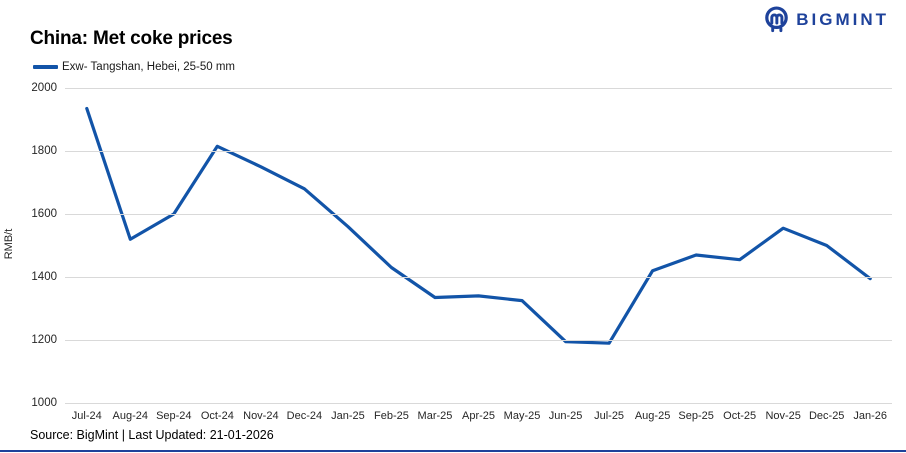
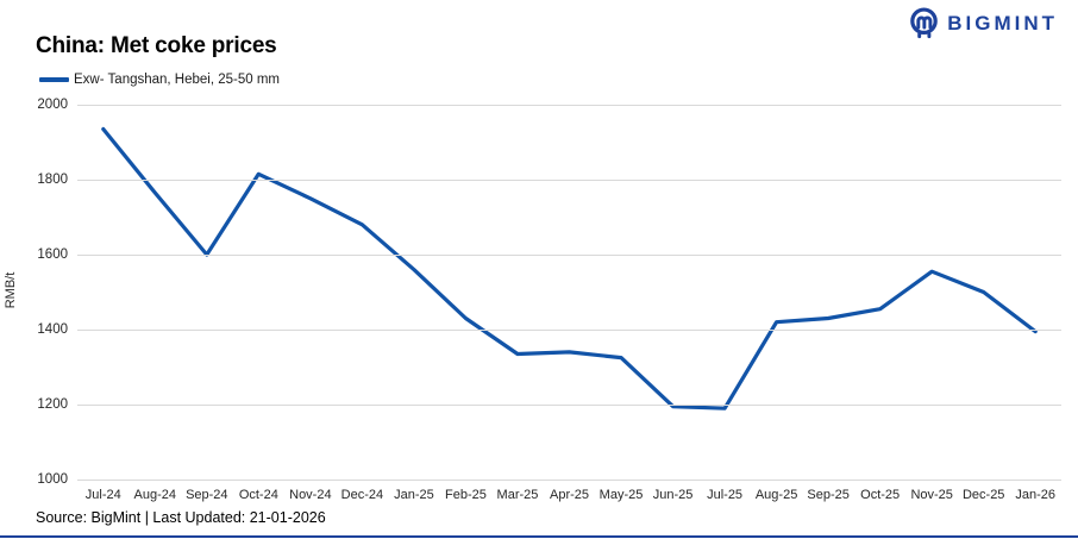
Aug-24: 1520 -> 1760
Sep-25: 1470 -> 1430
